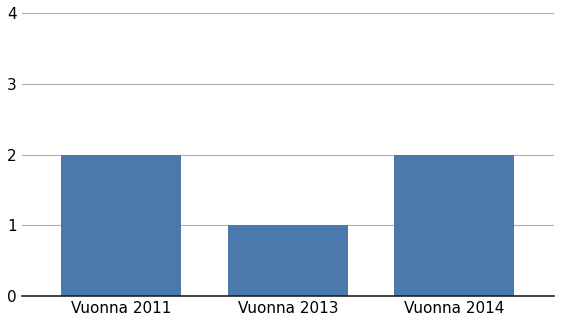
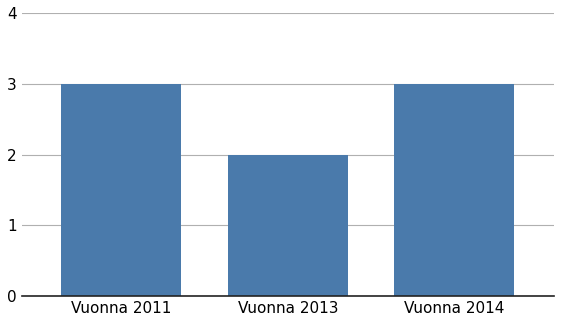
Vuonna 2011: 2 -> 3
Vuonna 2013: 1 -> 2
Vuonna 2014: 2 -> 3
